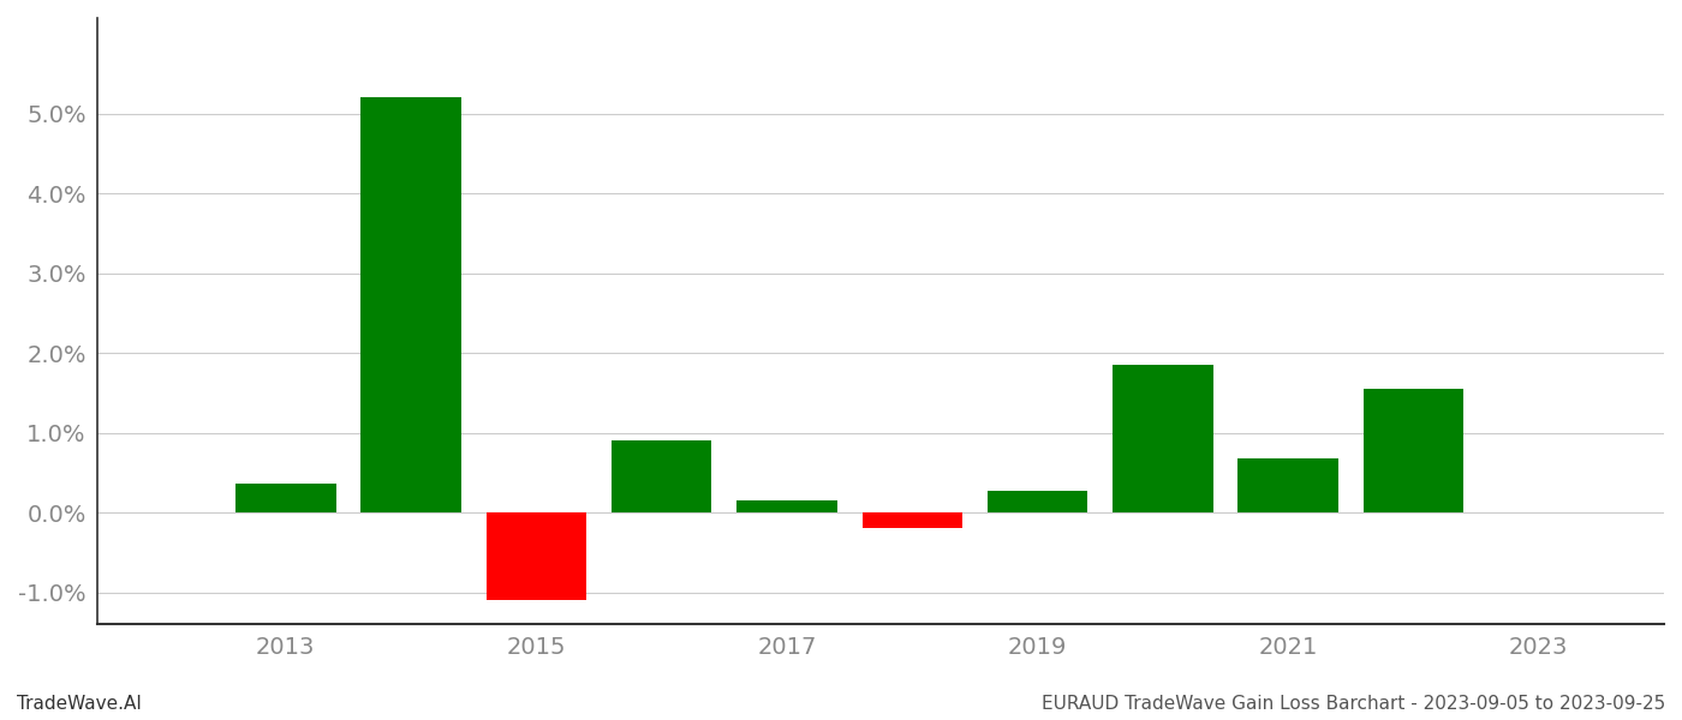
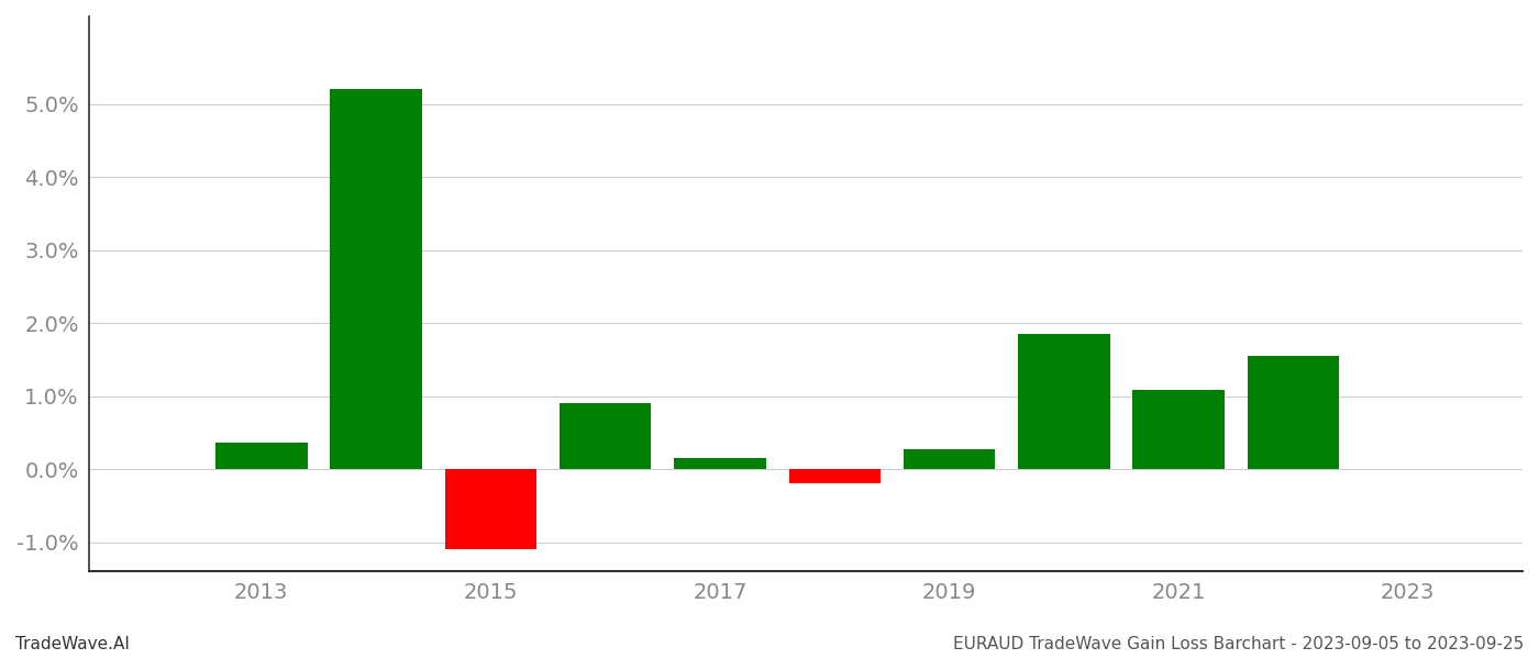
2021: 0.68% -> 1.08%
